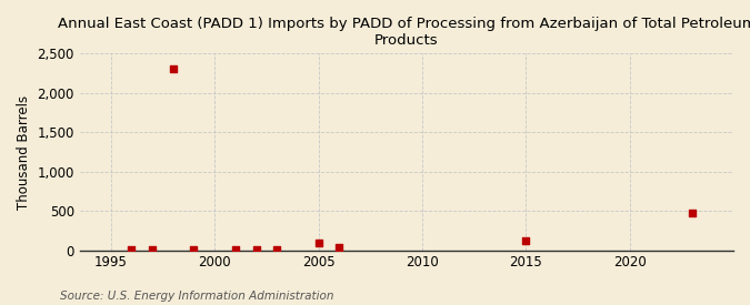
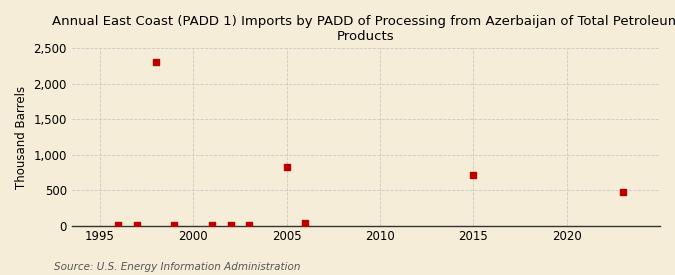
2005: 90 -> 820
2015: 120 -> 720
